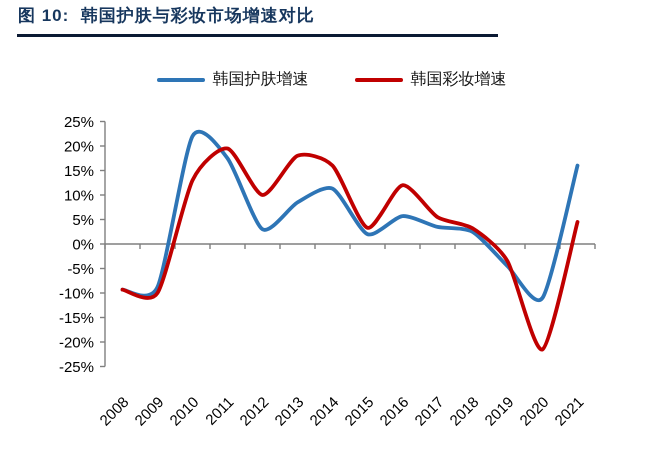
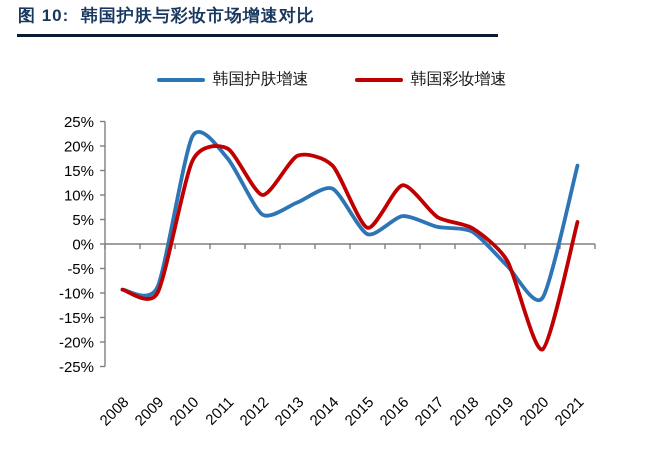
韩国彩妆增速/2010: 13% -> 17%
韩国护肤增速/2012: 3% -> 6%
